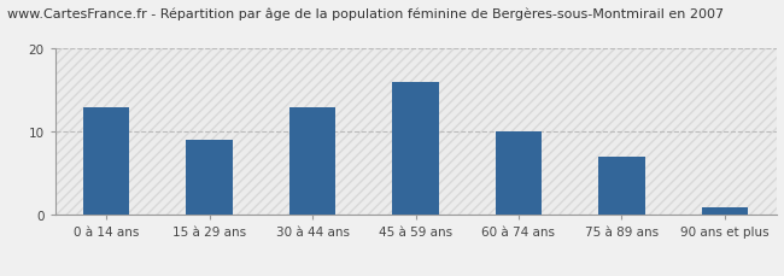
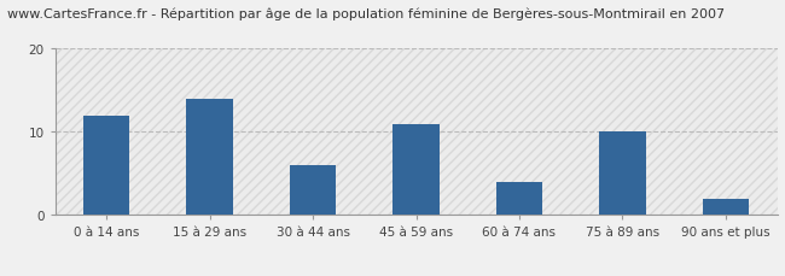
0 à 14 ans: 13 -> 12
15 à 29 ans: 9 -> 14
30 à 44 ans: 13 -> 6
45 à 59 ans: 16 -> 11
60 à 74 ans: 10 -> 4
75 à 89 ans: 7 -> 10
90 ans et plus: 1 -> 2
